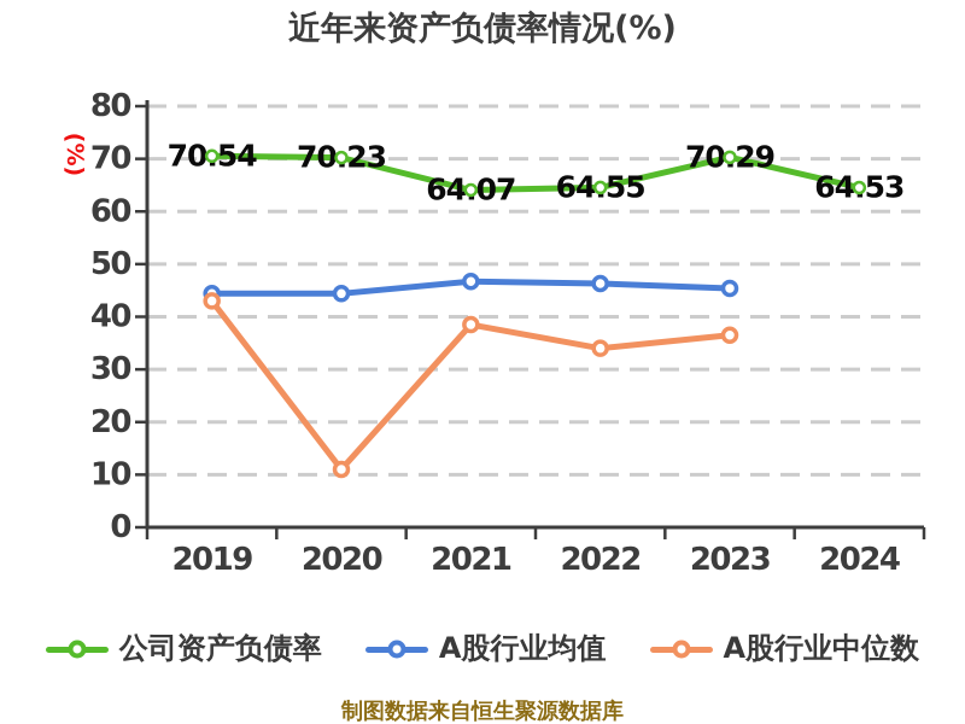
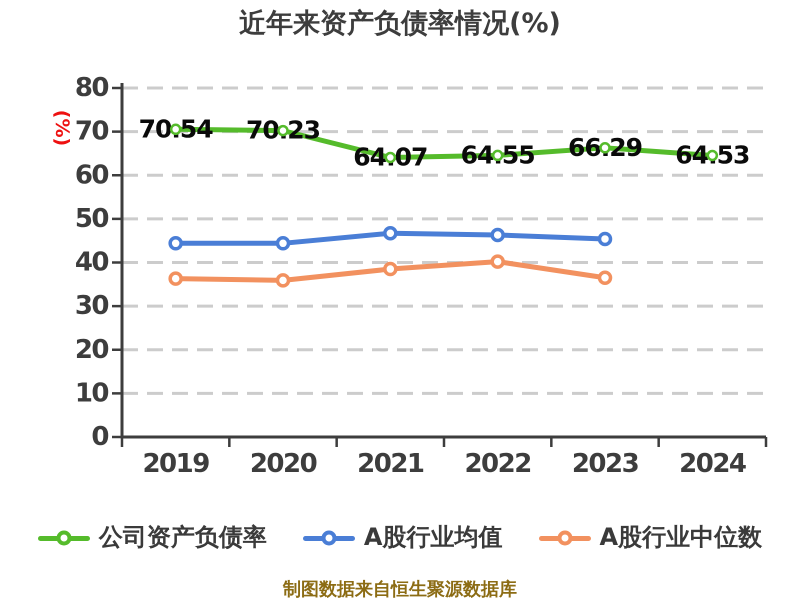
A股行业中位数/2019: 43 -> 36
A股行业中位数/2020: 11 -> 36
A股行业中位数/2022: 34 -> 40
公司资产负债率/2023: 70.29 -> 66.29
